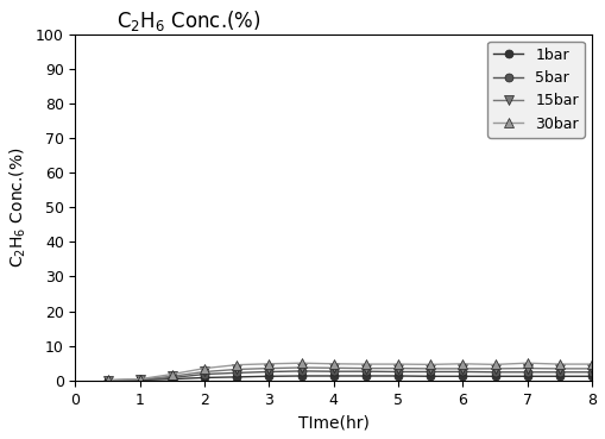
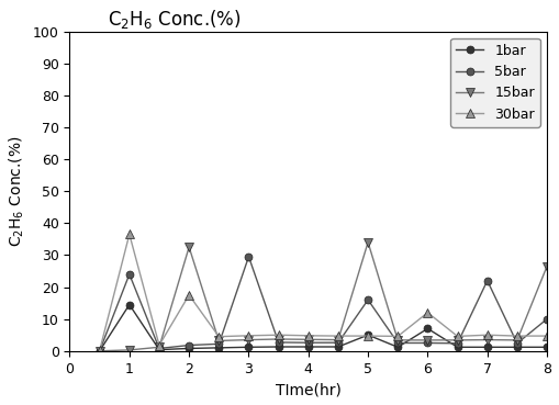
1bar/1: 0.1 -> 14.5
5bar/1: 0.2 -> 24.0
30bar/1: 0.4 -> 36.5
15bar/2: 2.5 -> 32.5
30bar/2: 3.5 -> 17.5
5bar/3: 2.5 -> 29.5
1bar/5: 1.3 -> 5.0
5bar/5: 2.5 -> 16.0
15bar/5: 3.5 -> 34.0
1bar/6: 1.2 -> 7.0
30bar/6: 4.8 -> 12.0
5bar/7: 2.4 -> 22.0
5bar/8: 2.4 -> 10.0
15bar/8: 3.4 -> 26.5
